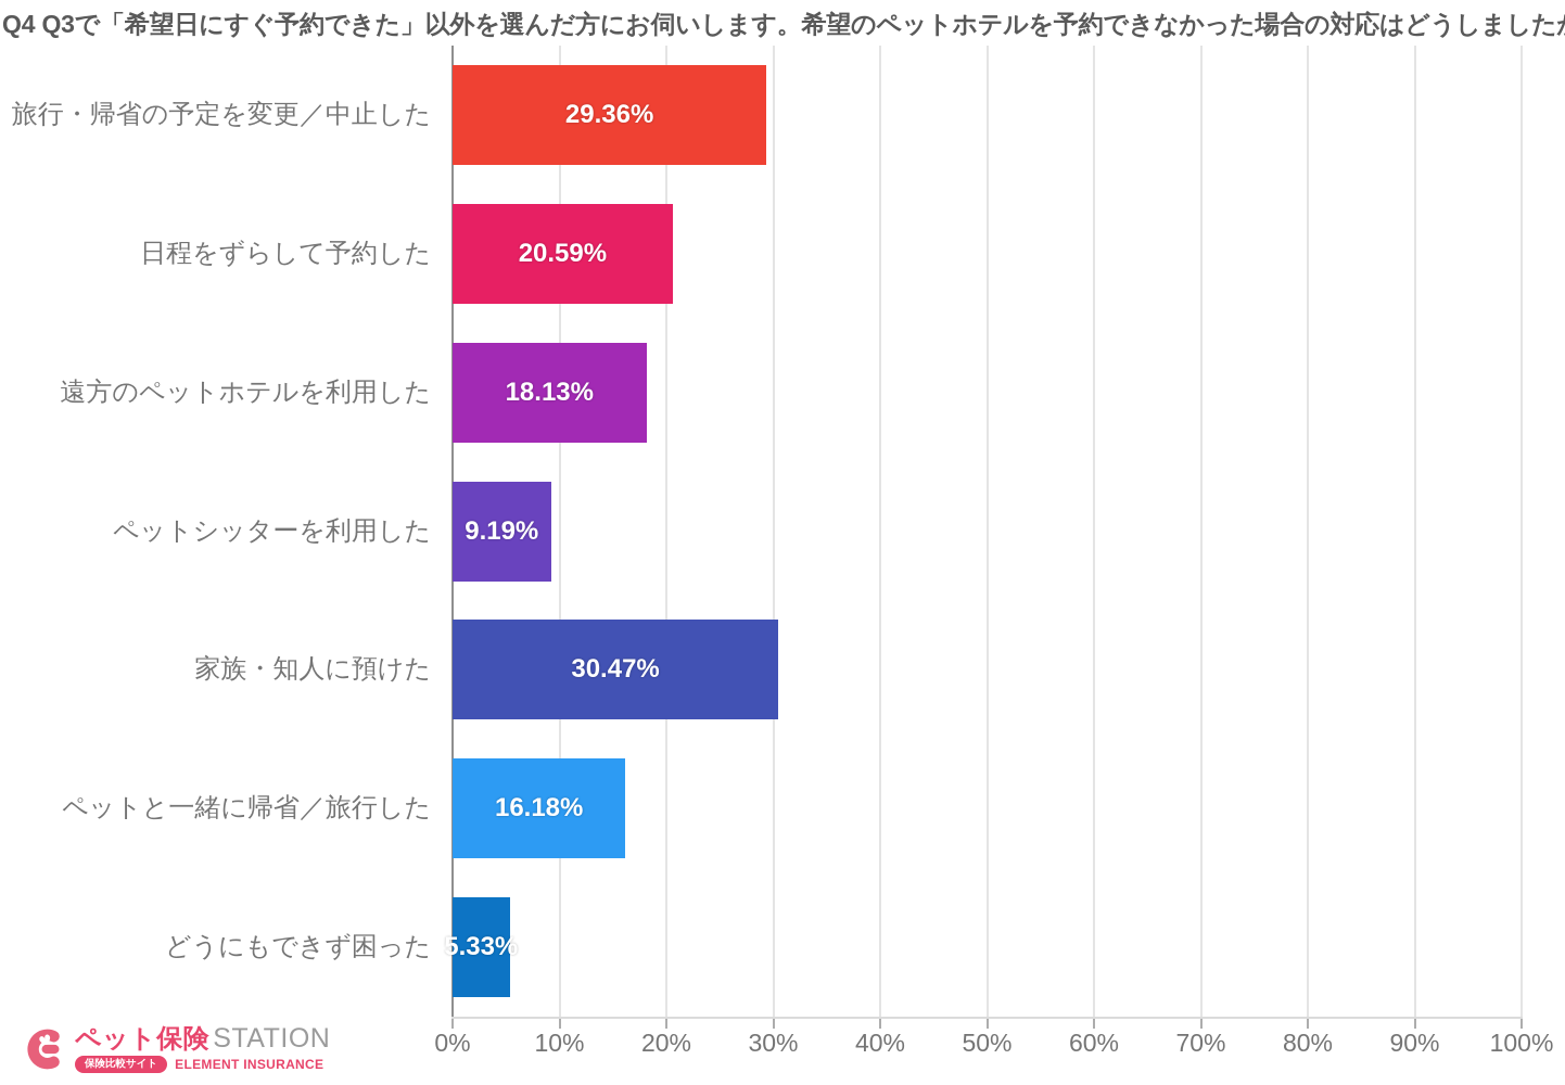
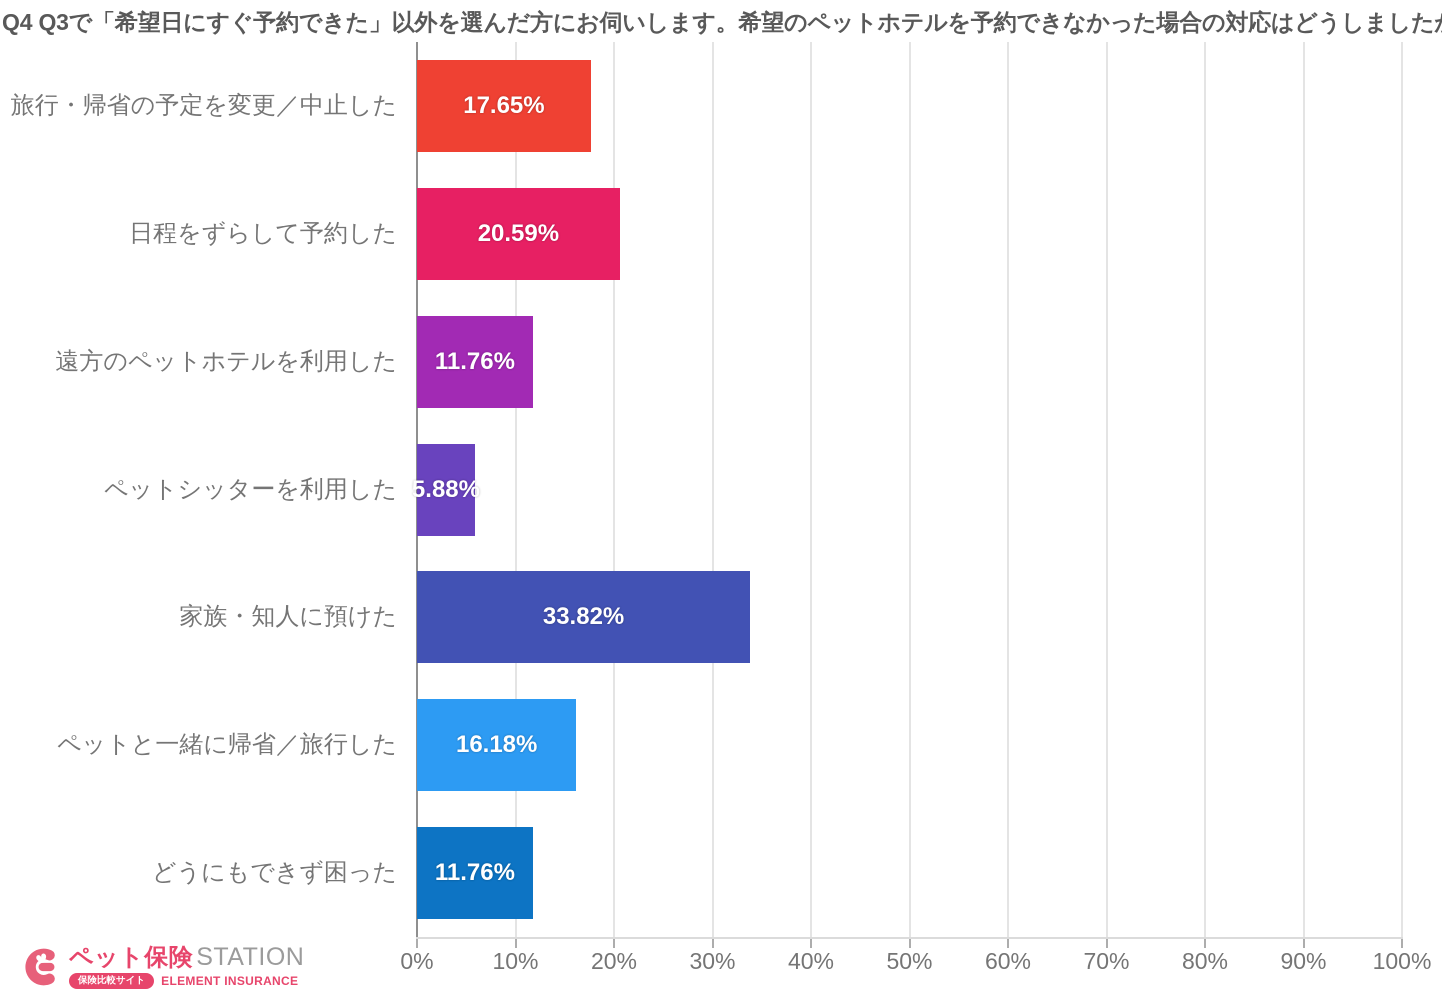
旅行・帰省の予定を変更／中止した: 29.36% -> 17.65%
遠方のペットホテルを利用した: 18.13% -> 11.76%
ペットシッターを利用した: 9.19% -> 5.88%
家族・知人に預けた: 30.47% -> 33.82%
どうにもできず困った: 5.33% -> 11.76%
